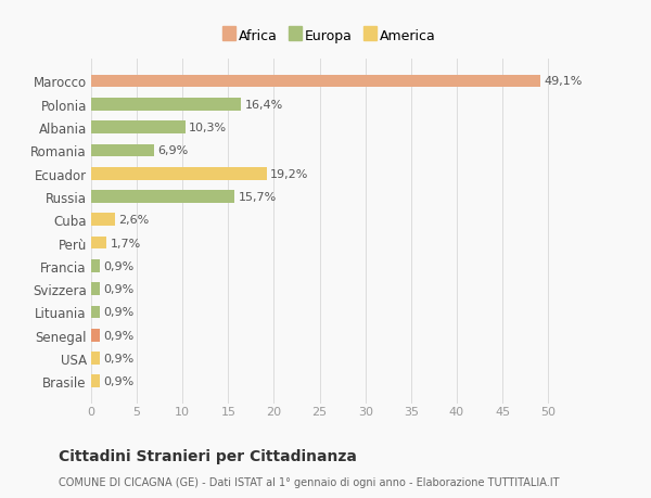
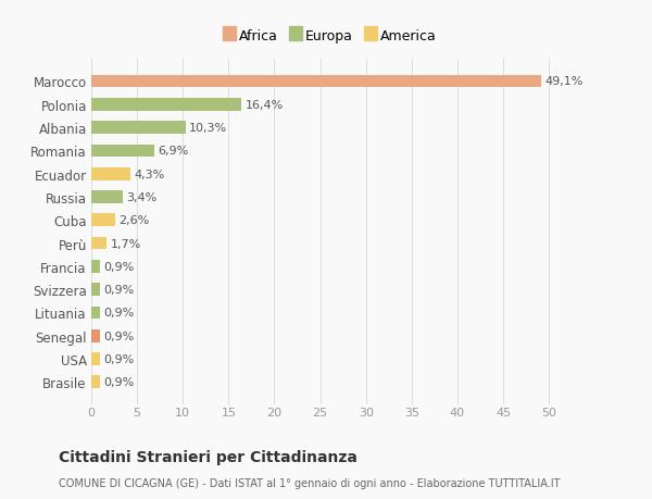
Ecuador: 19,2% -> 4,3%
Russia: 15,7% -> 3,4%
